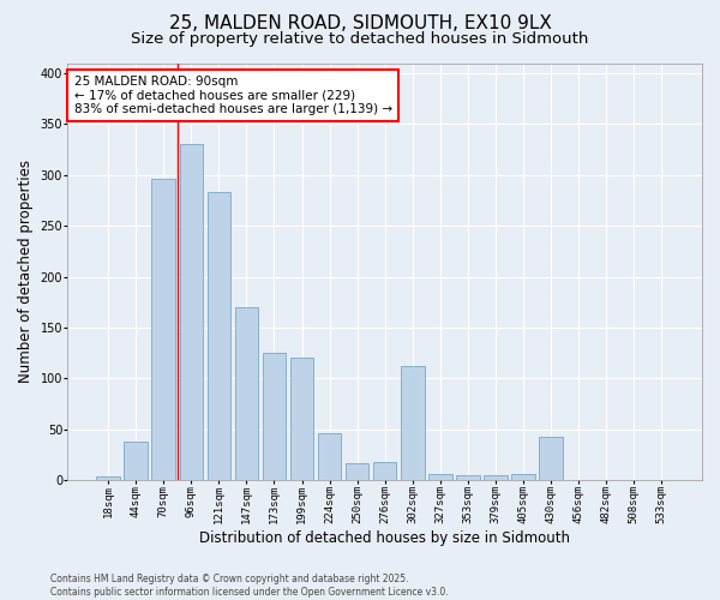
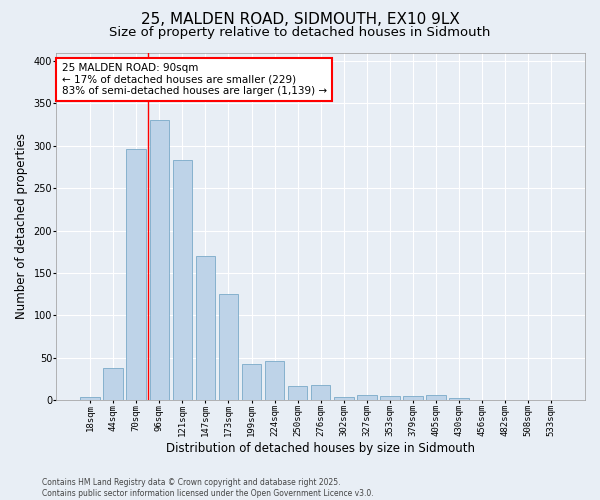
199sqm: 120 -> 43
302sqm: 112 -> 4
430sqm: 42 -> 2
